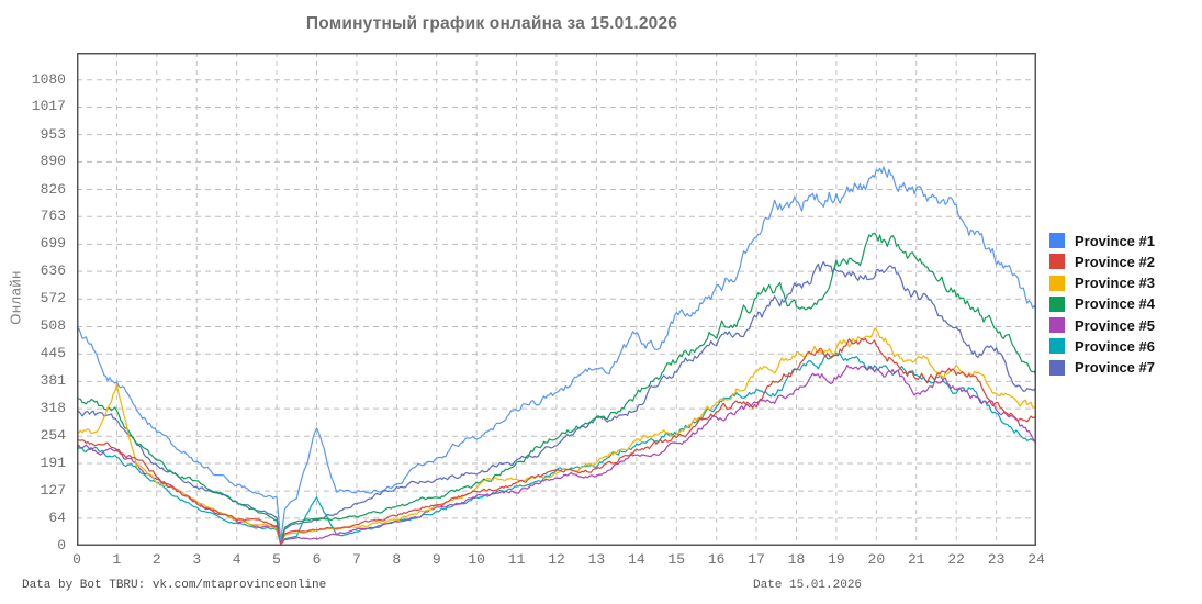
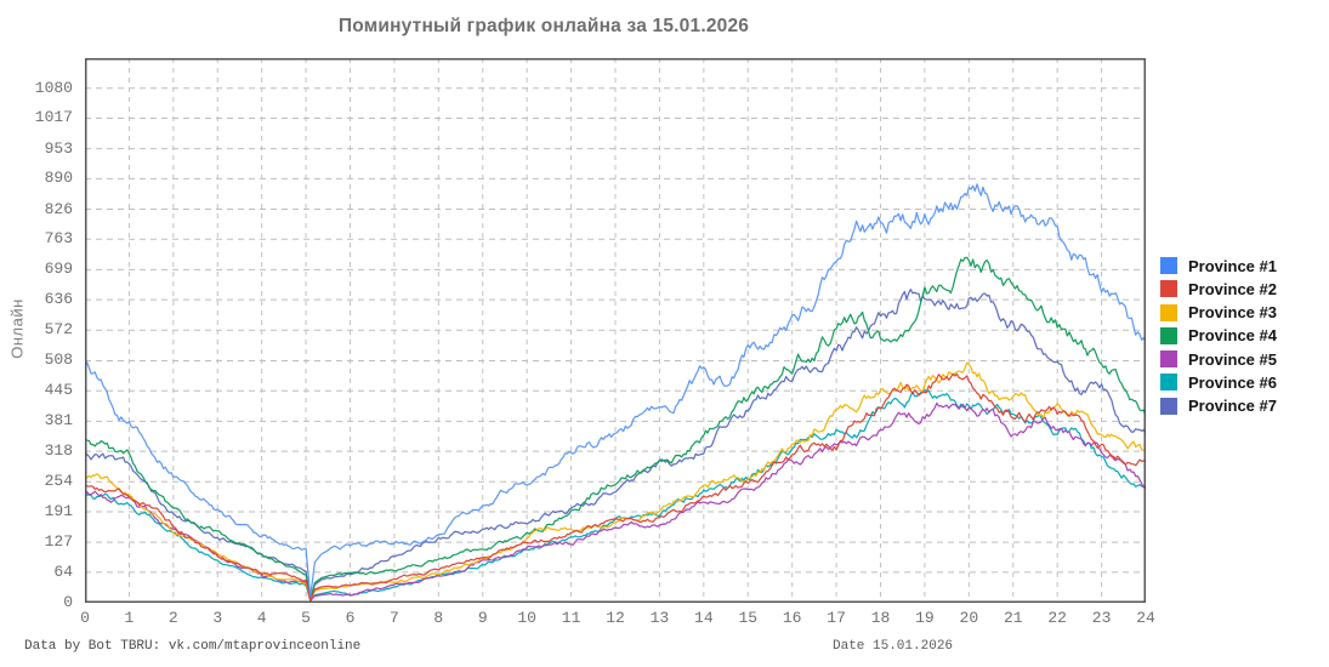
Province #3/1: 380 -> 230
Province #1/6: 270 -> 120
Province #6/6: 120 -> 20
